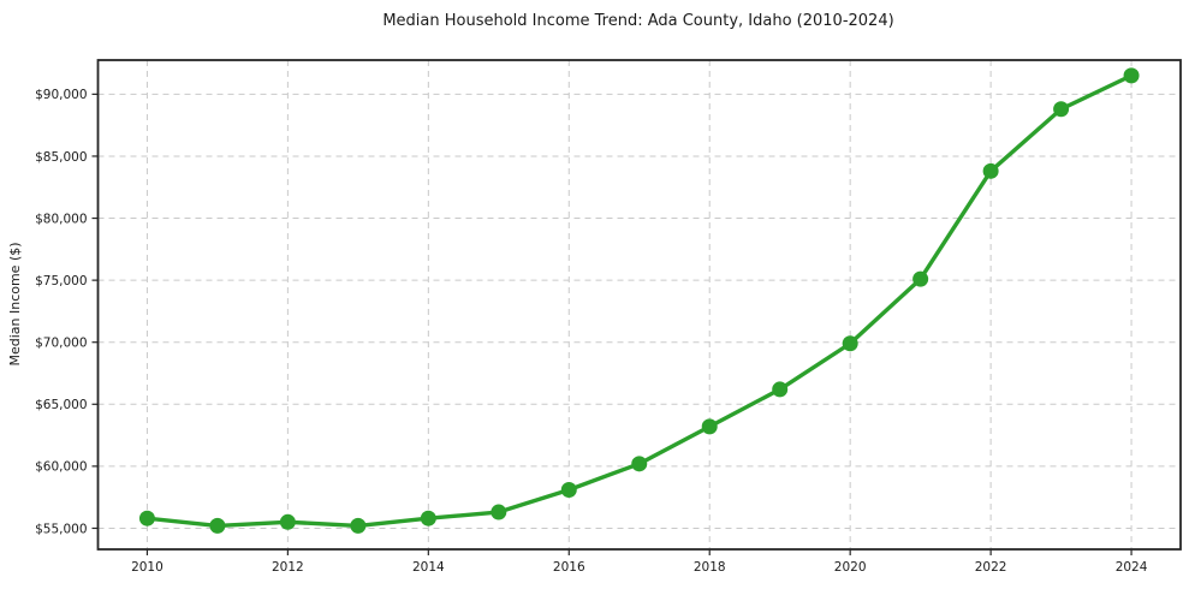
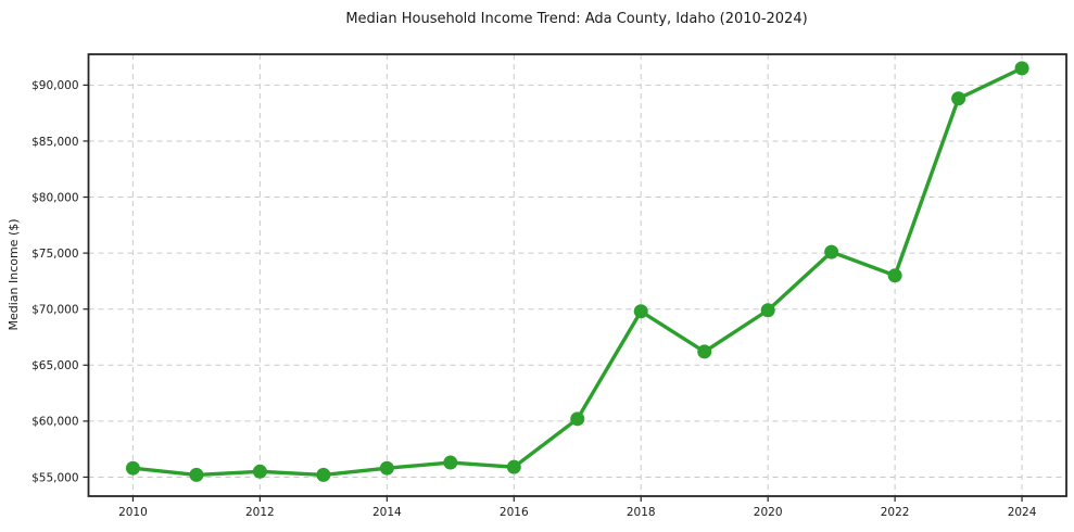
2016: $58100 -> $55900
2018: $63200 -> $69800
2022: $83800 -> $73000
